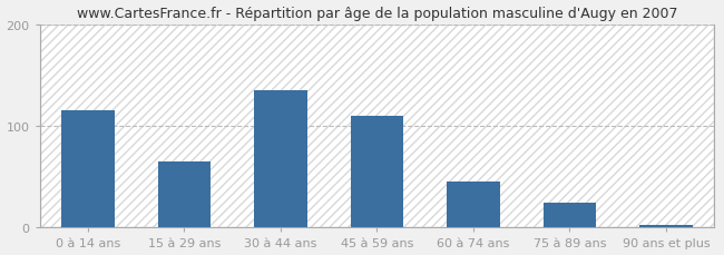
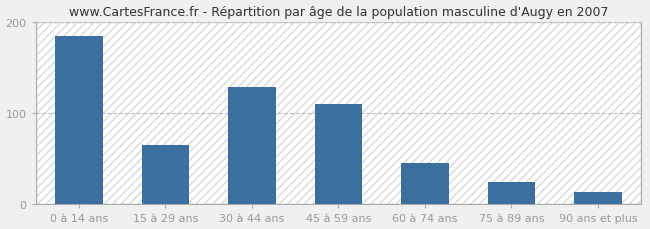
0 à 14 ans: 115 -> 184
30 à 44 ans: 135 -> 128
90 ans et plus: 3 -> 14
